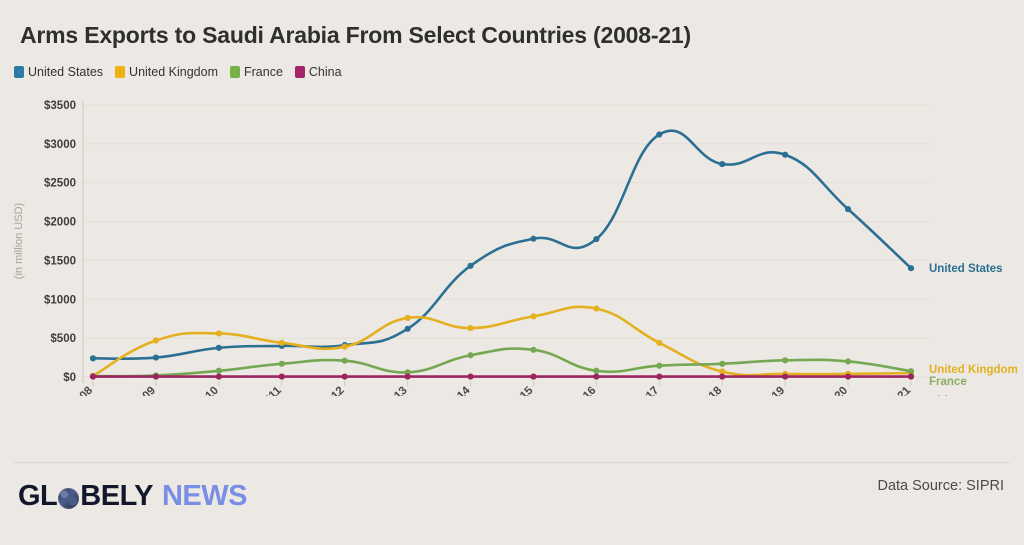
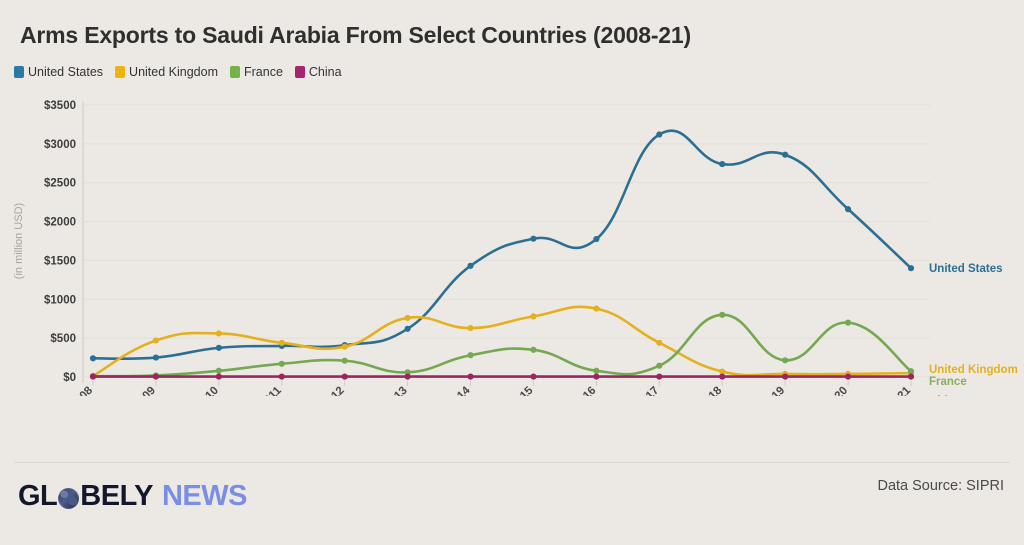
France/2018: $200 -> $800
France/2020: $200 -> $700
